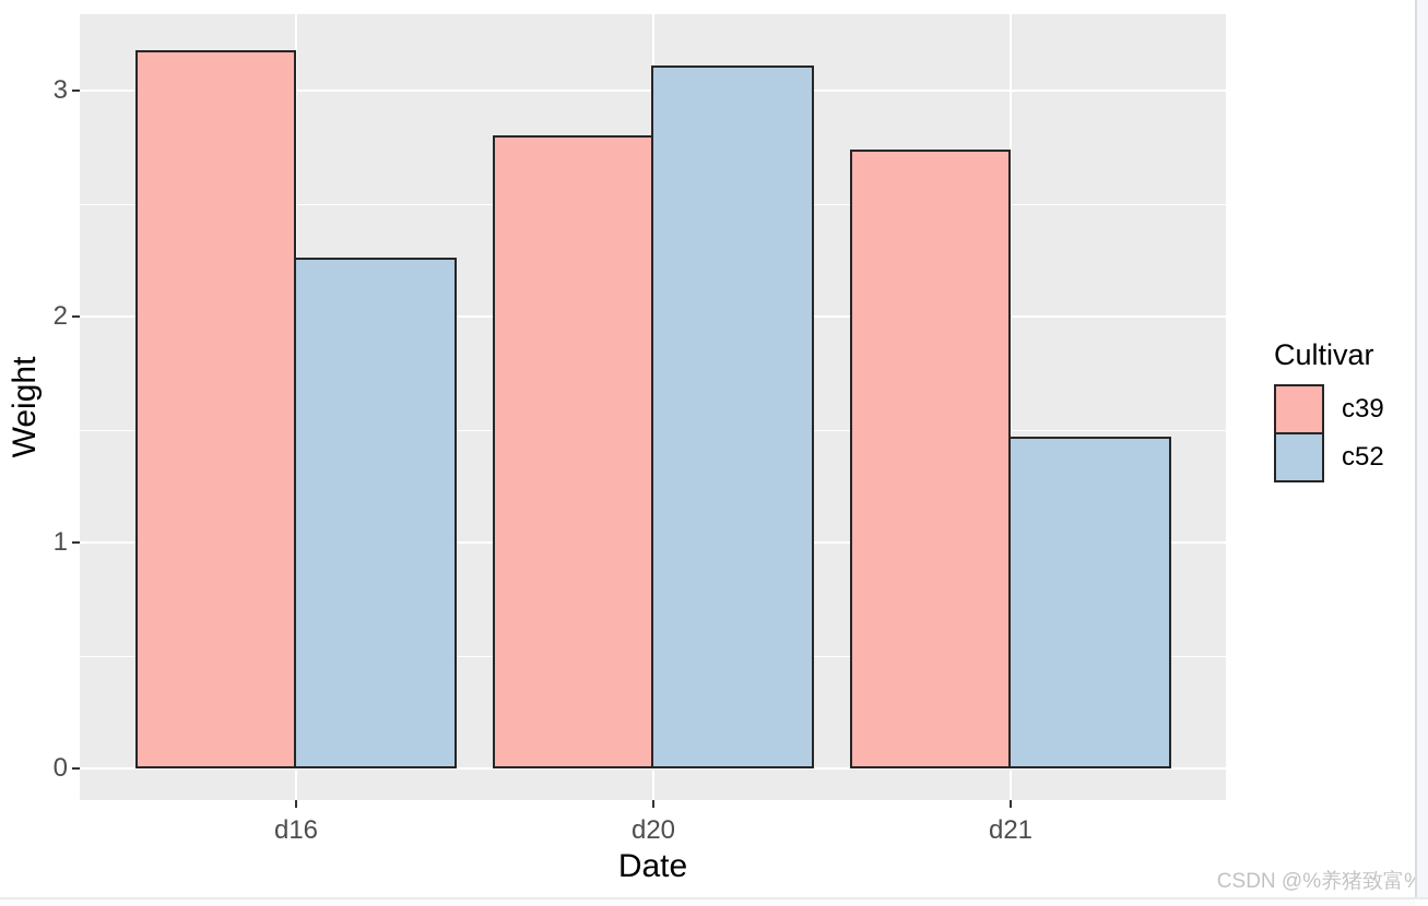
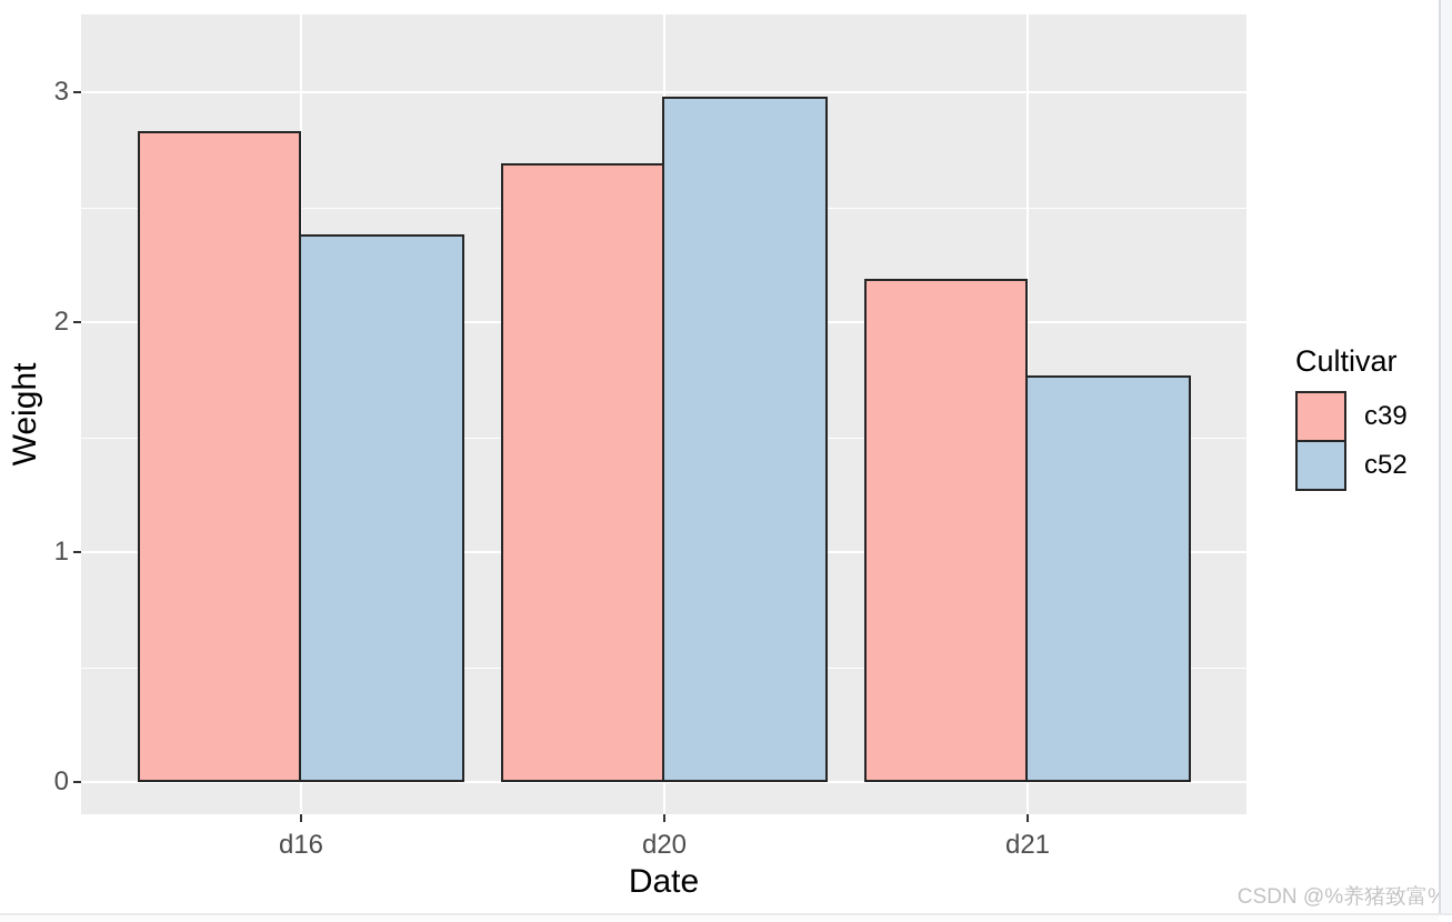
c39/d16: 3.18 -> 2.83
c52/d16: 2.26 -> 2.38
c39/d20: 2.80 -> 2.69
c52/d20: 3.11 -> 2.98
c39/d21: 2.74 -> 2.19
c52/d21: 1.47 -> 1.77
